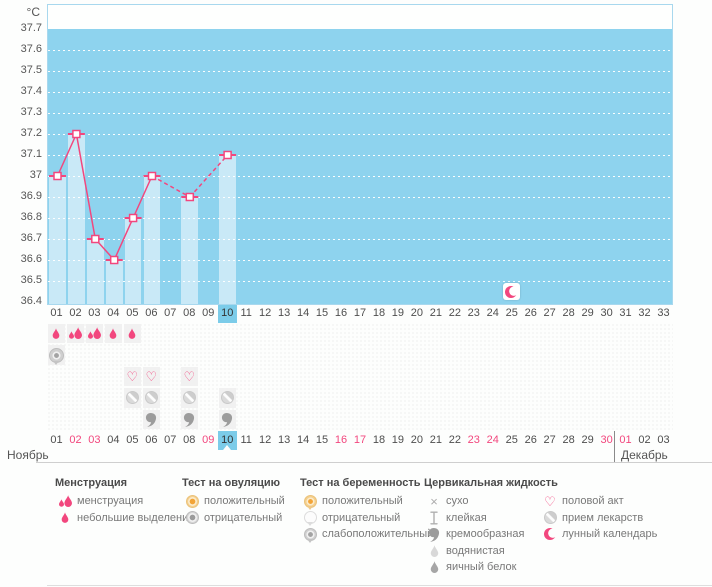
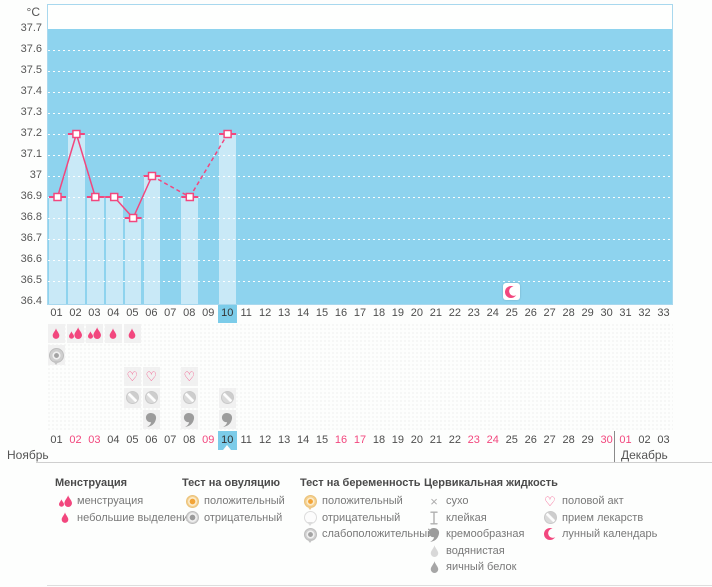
01: 37.0 -> 36.9
03: 36.7 -> 36.9
04: 36.6 -> 36.9
10: 37.1 -> 37.2
